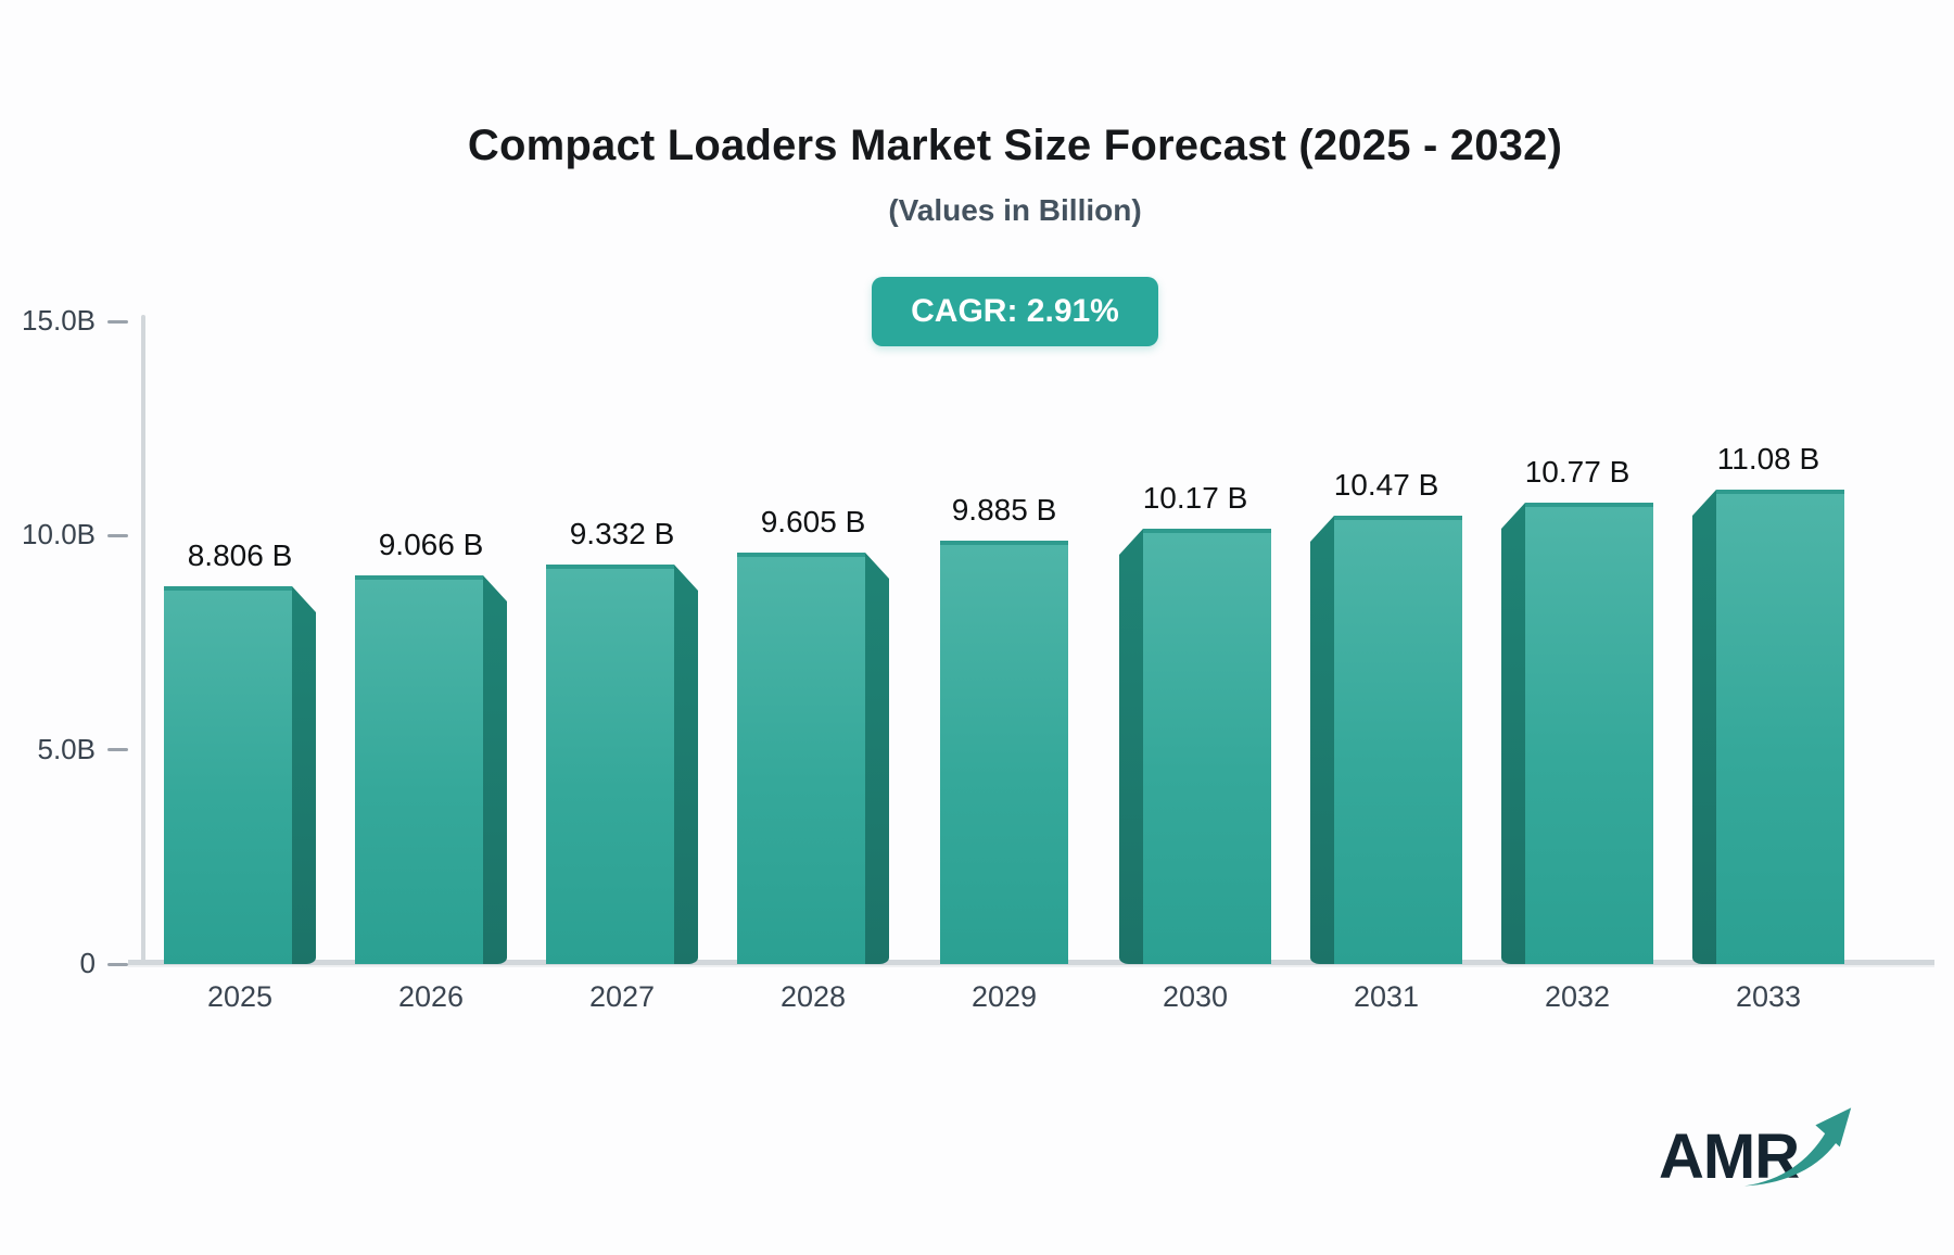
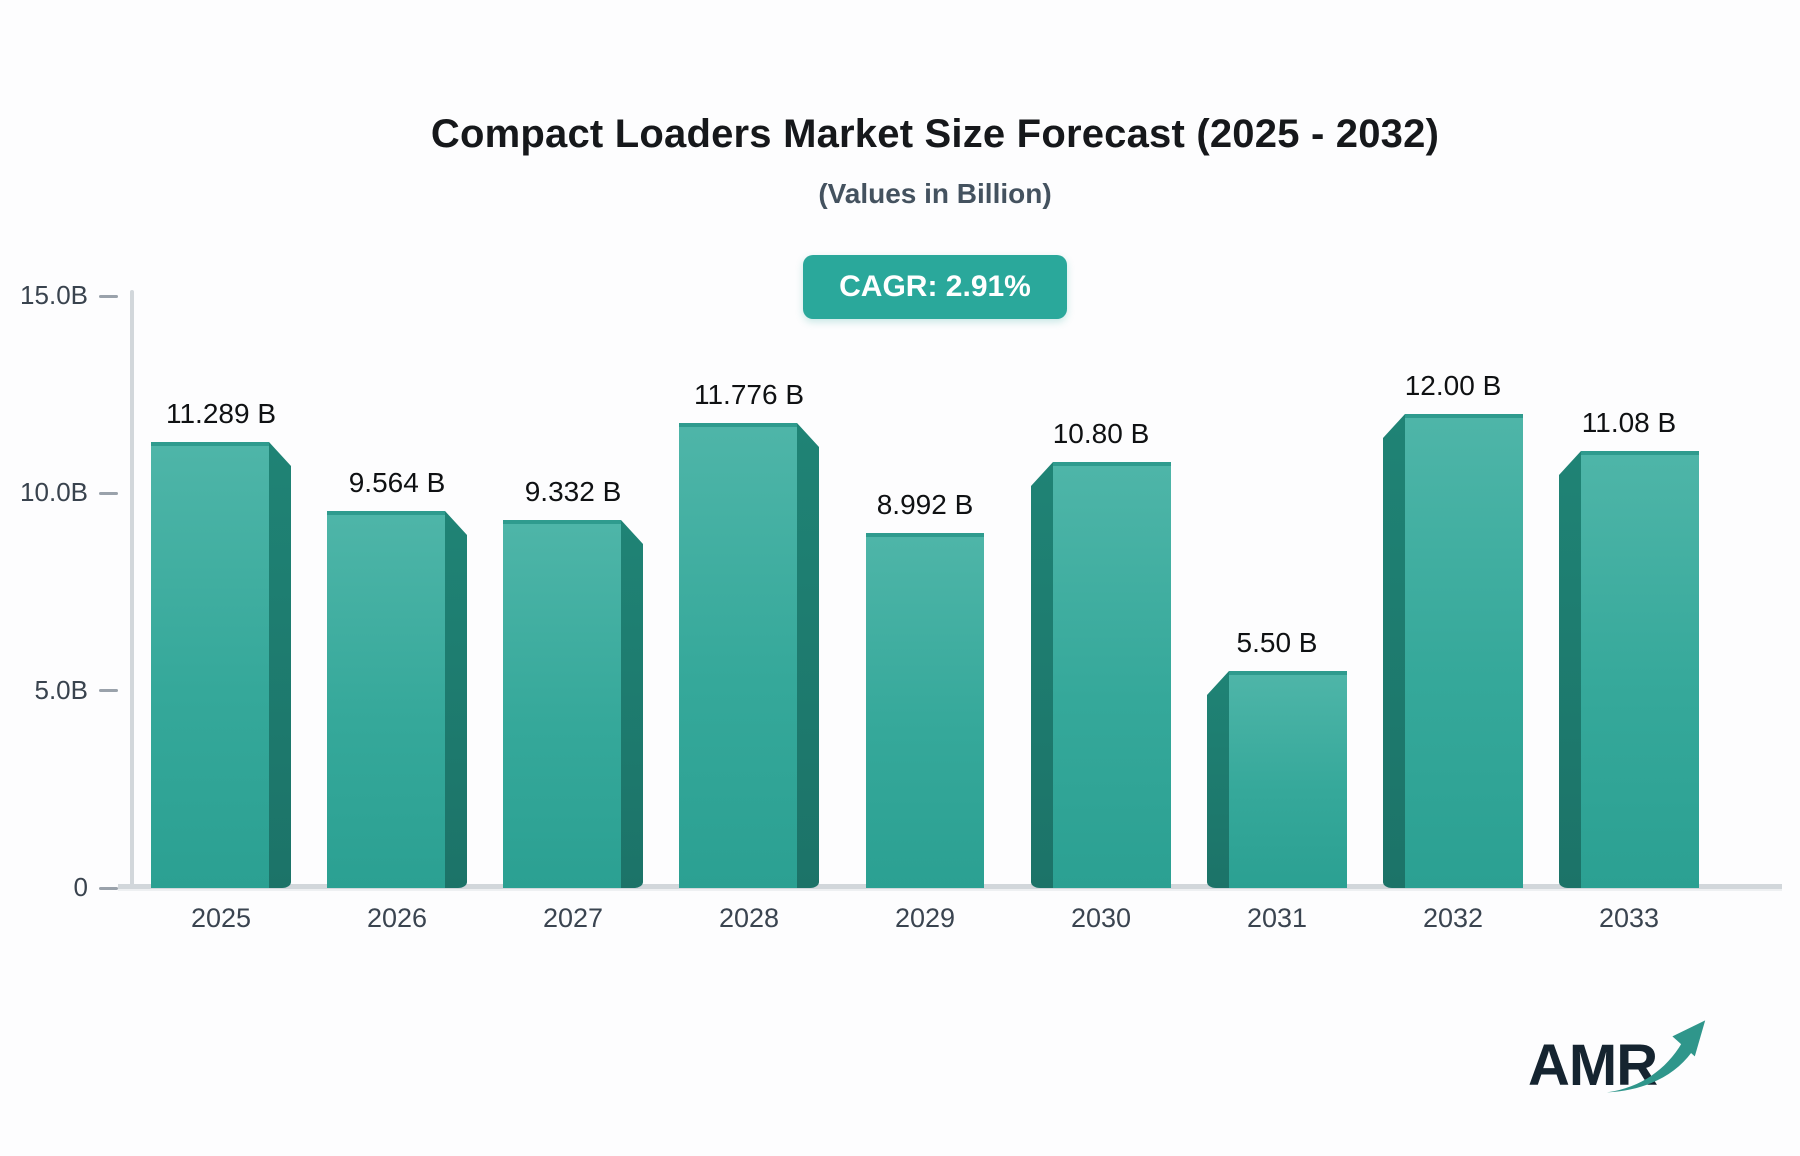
2025: 8.806 -> 11.289
2026: 9.066 -> 9.564
2028: 9.605 -> 11.776
2029: 9.885 -> 8.992
2030: 10.17 -> 10.80
2031: 10.47 -> 5.50
2032: 10.77 -> 12.00
